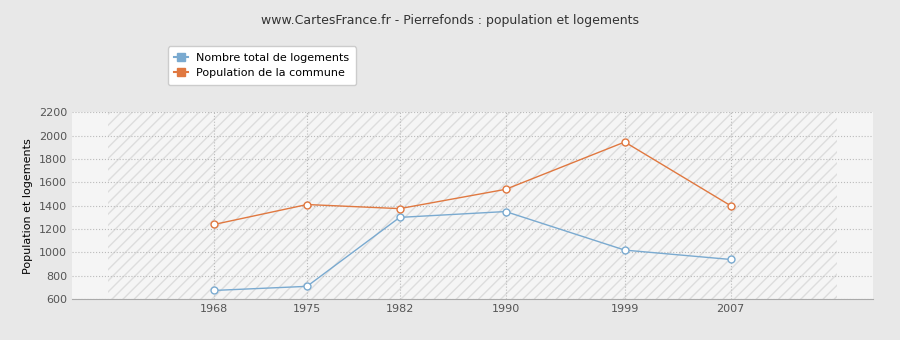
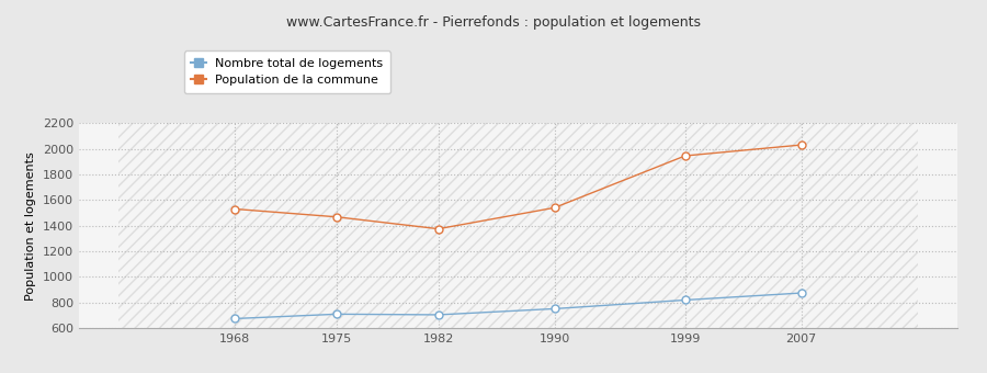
Population de la commune/1968: 1240 -> 1530
Population de la commune/1975: 1410 -> 1470
Nombre total de logements/1982: 1300 -> 700
Nombre total de logements/1990: 1350 -> 750
Nombre total de logements/1999: 1020 -> 820
Nombre total de logements/2007: 940 -> 880
Population de la commune/2007: 1400 -> 2030
